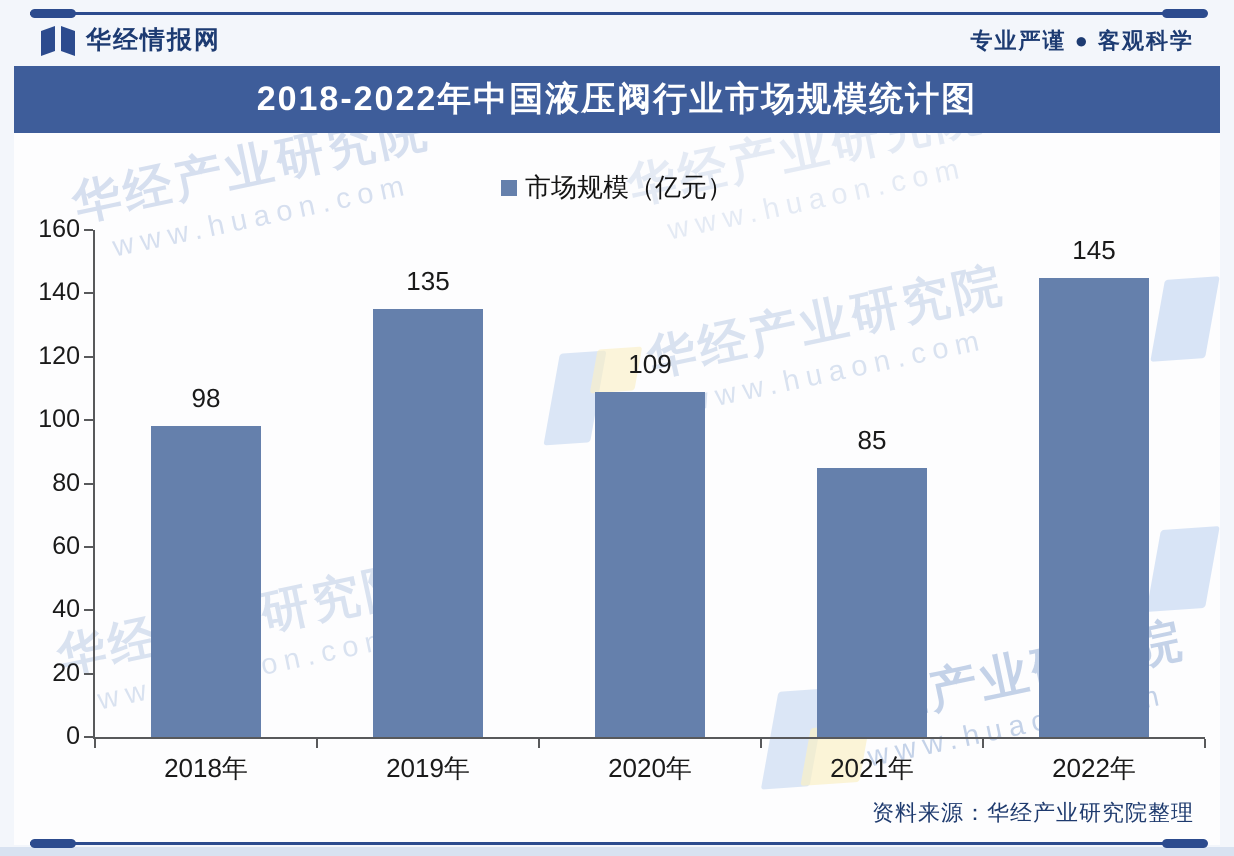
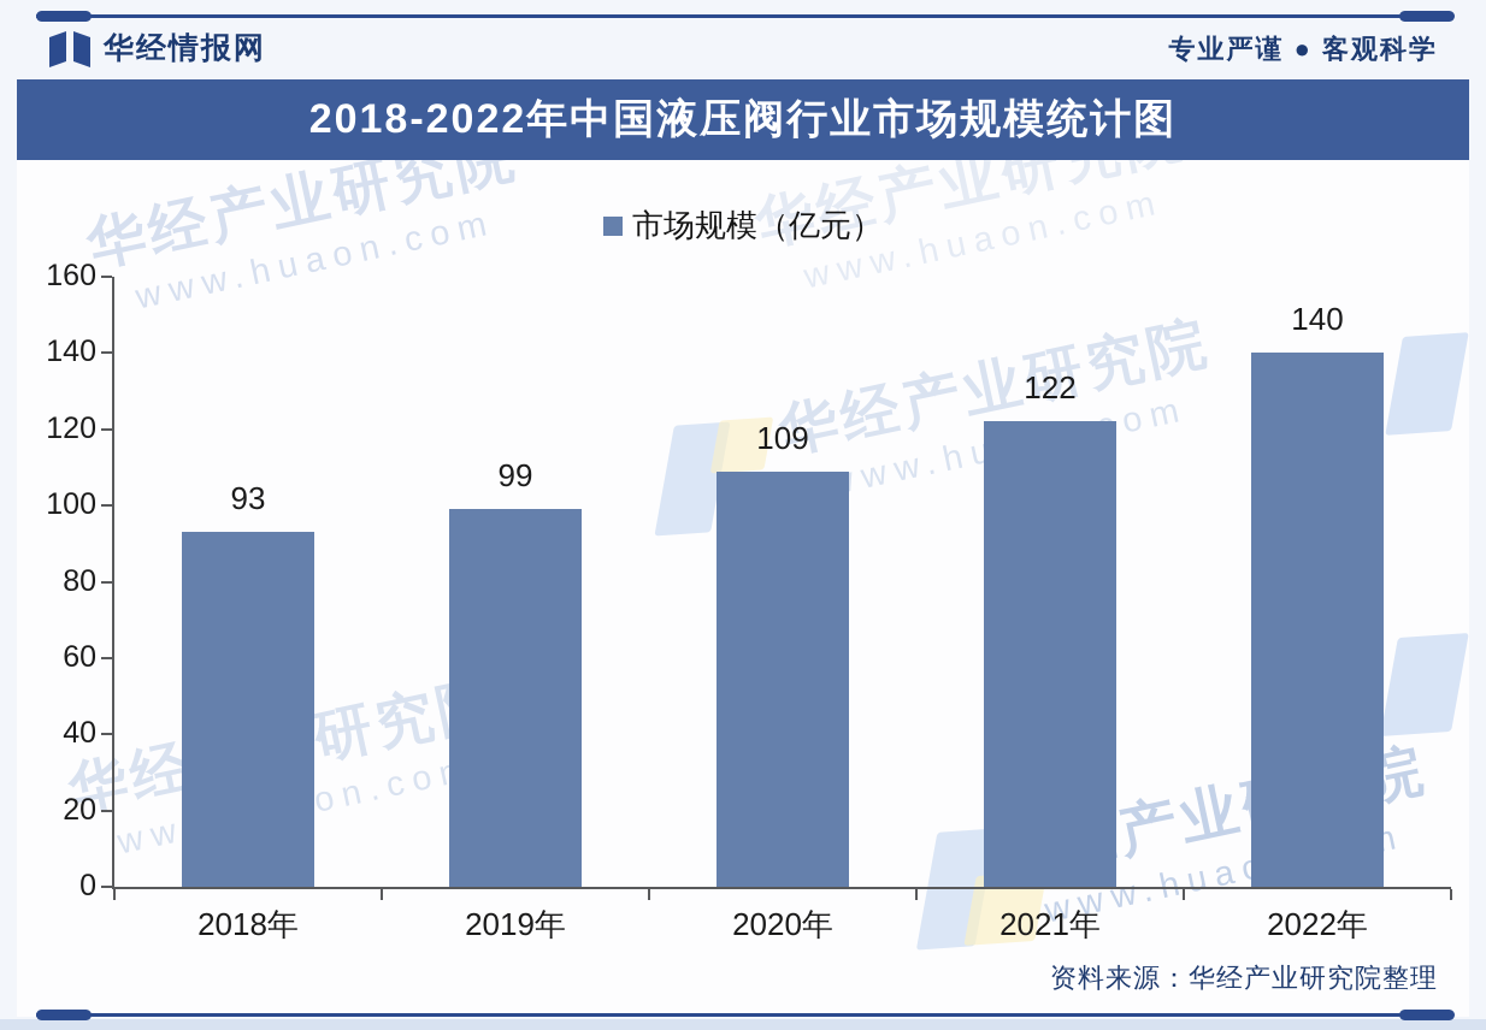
2018年: 98 -> 93
2019年: 135 -> 99
2021年: 85 -> 122
2022年: 145 -> 140
